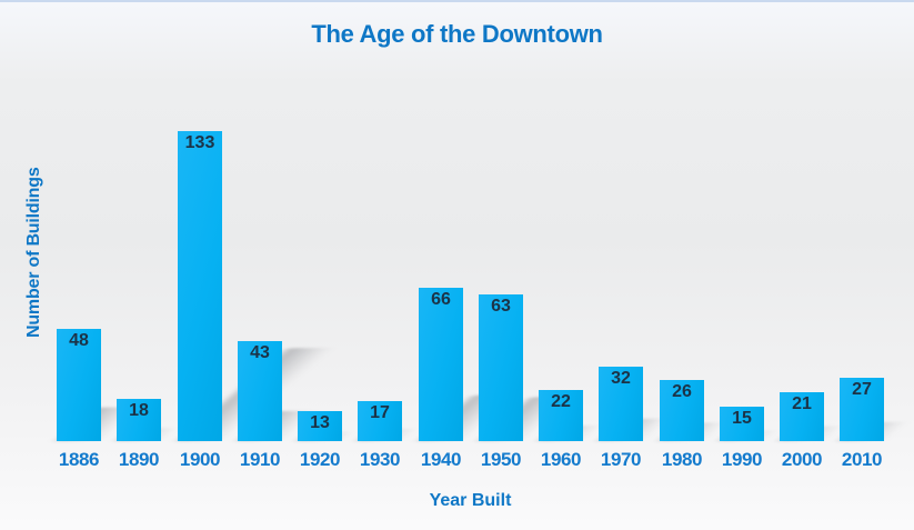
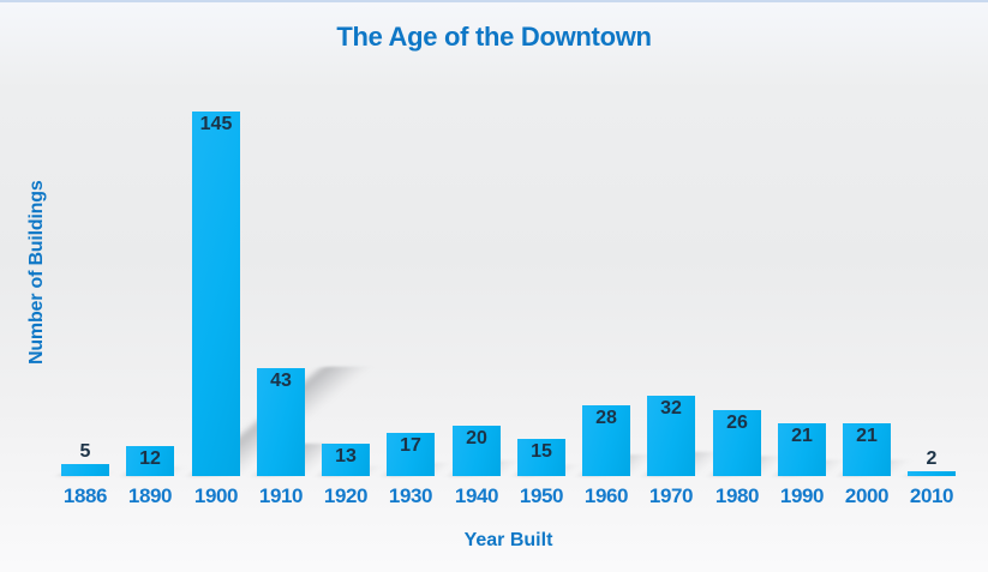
1886: 48 -> 5
1890: 18 -> 12
1900: 133 -> 145
1940: 66 -> 20
1950: 63 -> 15
1960: 22 -> 28
1990: 15 -> 21
2010: 27 -> 2
